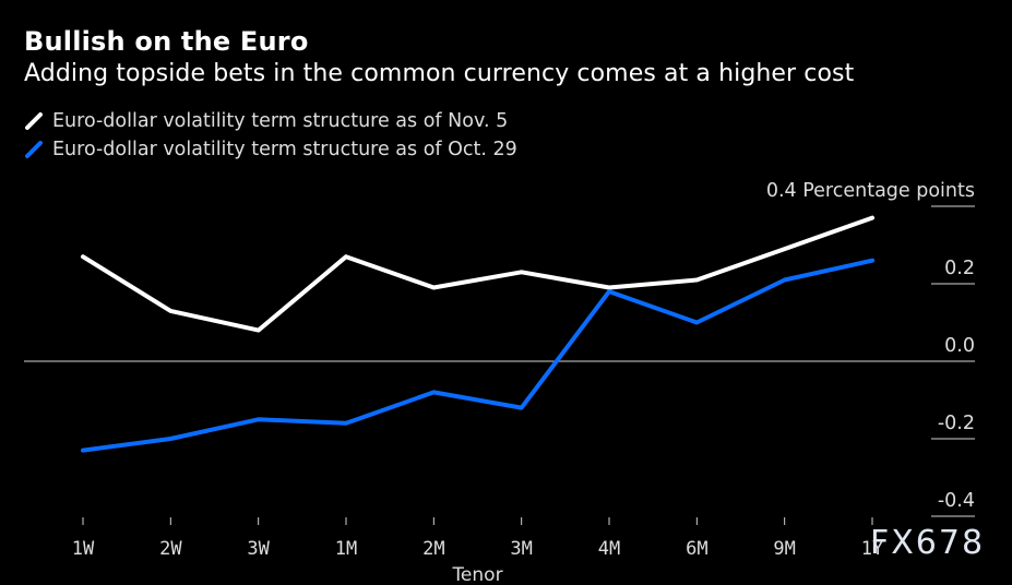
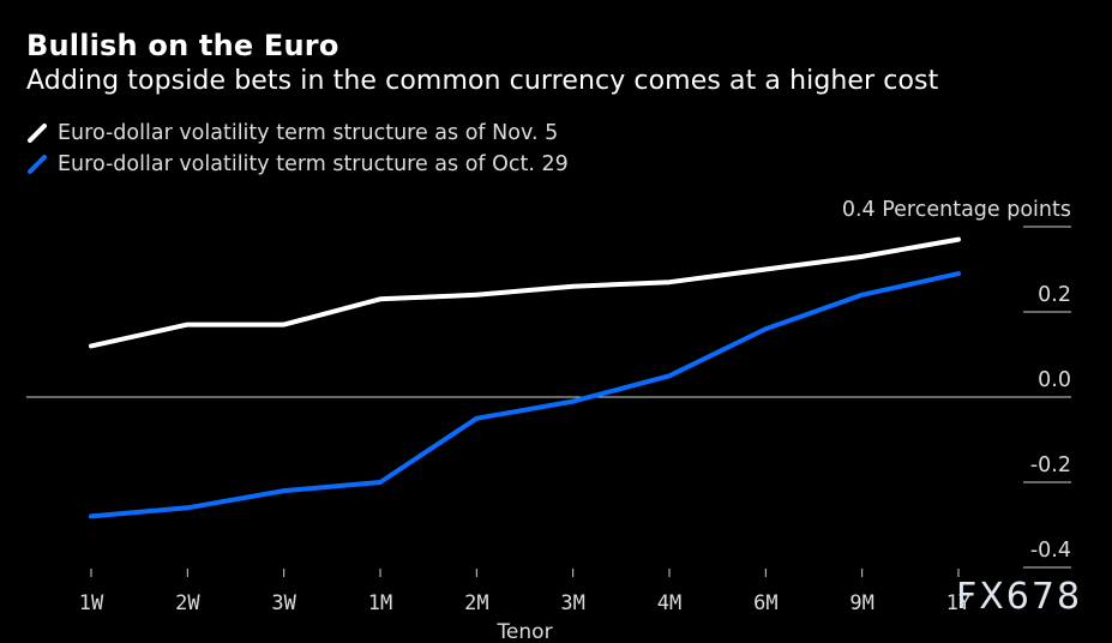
Euro-dollar volatility term structure as of Nov. 5/1W: 0.27 -> 0.12
Euro-dollar volatility term structure as of Oct. 29/1W: -0.23 -> -0.28
Euro-dollar volatility term structure as of Nov. 5/2W: 0.13 -> 0.17
Euro-dollar volatility term structure as of Oct. 29/2W: -0.20 -> -0.26
Euro-dollar volatility term structure as of Nov. 5/3W: 0.08 -> 0.17
Euro-dollar volatility term structure as of Oct. 29/3W: -0.15 -> -0.22
Euro-dollar volatility term structure as of Nov. 5/1M: 0.27 -> 0.23
Euro-dollar volatility term structure as of Oct. 29/1M: -0.16 -> -0.20
Euro-dollar volatility term structure as of Nov. 5/2M: 0.19 -> 0.24
Euro-dollar volatility term structure as of Oct. 29/2M: -0.08 -> -0.05
Euro-dollar volatility term structure as of Nov. 5/3M: 0.23 -> 0.26
Euro-dollar volatility term structure as of Oct. 29/3M: -0.12 -> -0.01
Euro-dollar volatility term structure as of Nov. 5/4M: 0.19 -> 0.27
Euro-dollar volatility term structure as of Oct. 29/4M: 0.18 -> 0.05
Euro-dollar volatility term structure as of Nov. 5/6M: 0.21 -> 0.30
Euro-dollar volatility term structure as of Oct. 29/6M: 0.10 -> 0.16
Euro-dollar volatility term structure as of Nov. 5/9M: 0.29 -> 0.33
Euro-dollar volatility term structure as of Oct. 29/9M: 0.21 -> 0.24
Euro-dollar volatility term structure as of Oct. 29/1Y: 0.26 -> 0.29
